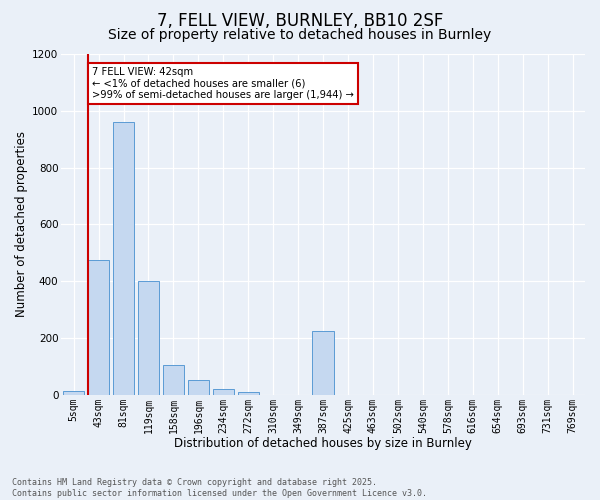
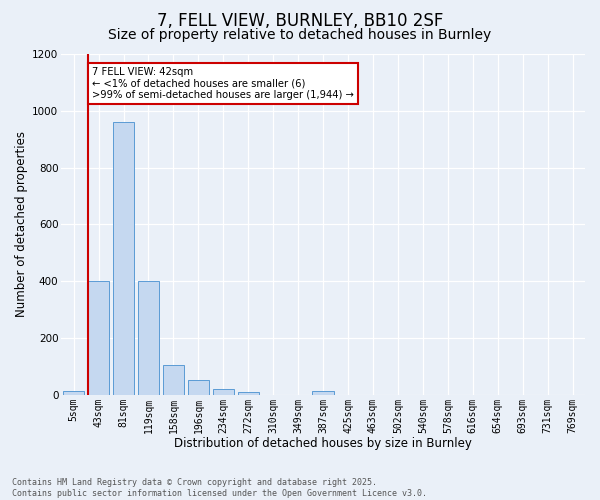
43sqm: 475 -> 400
387sqm: 225 -> 12
